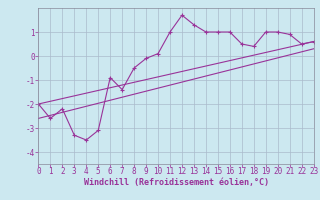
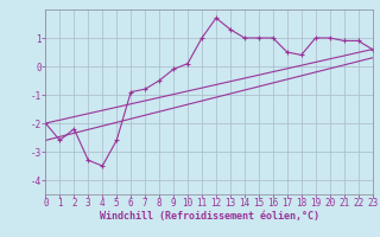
5: -3.1 -> -2.6
7: -1.4 -> -0.8
22: 0.5 -> 0.9
